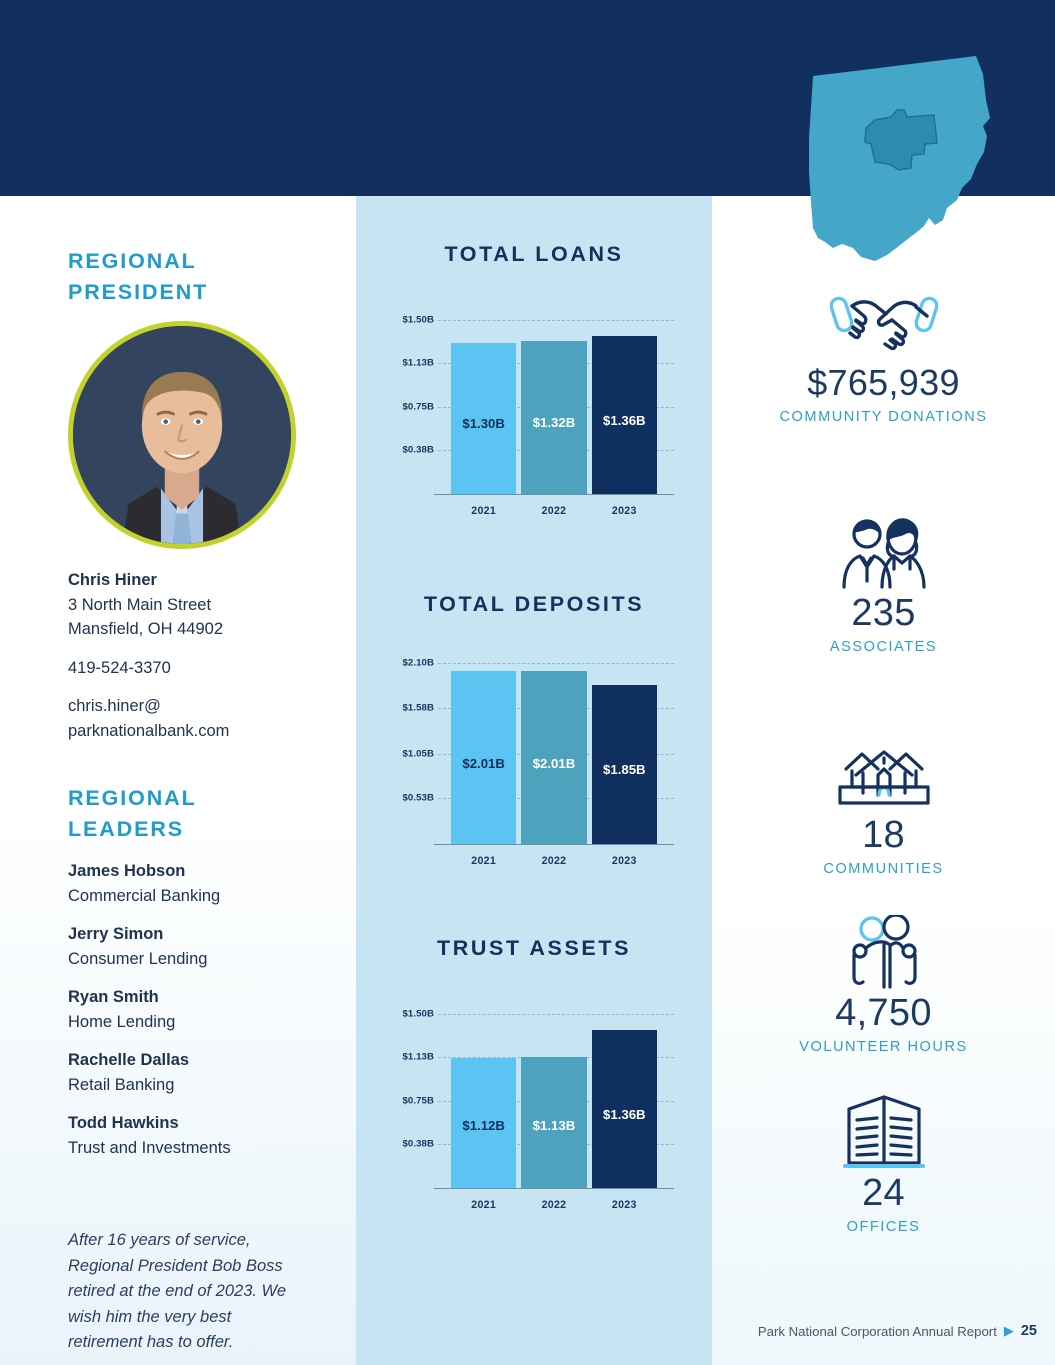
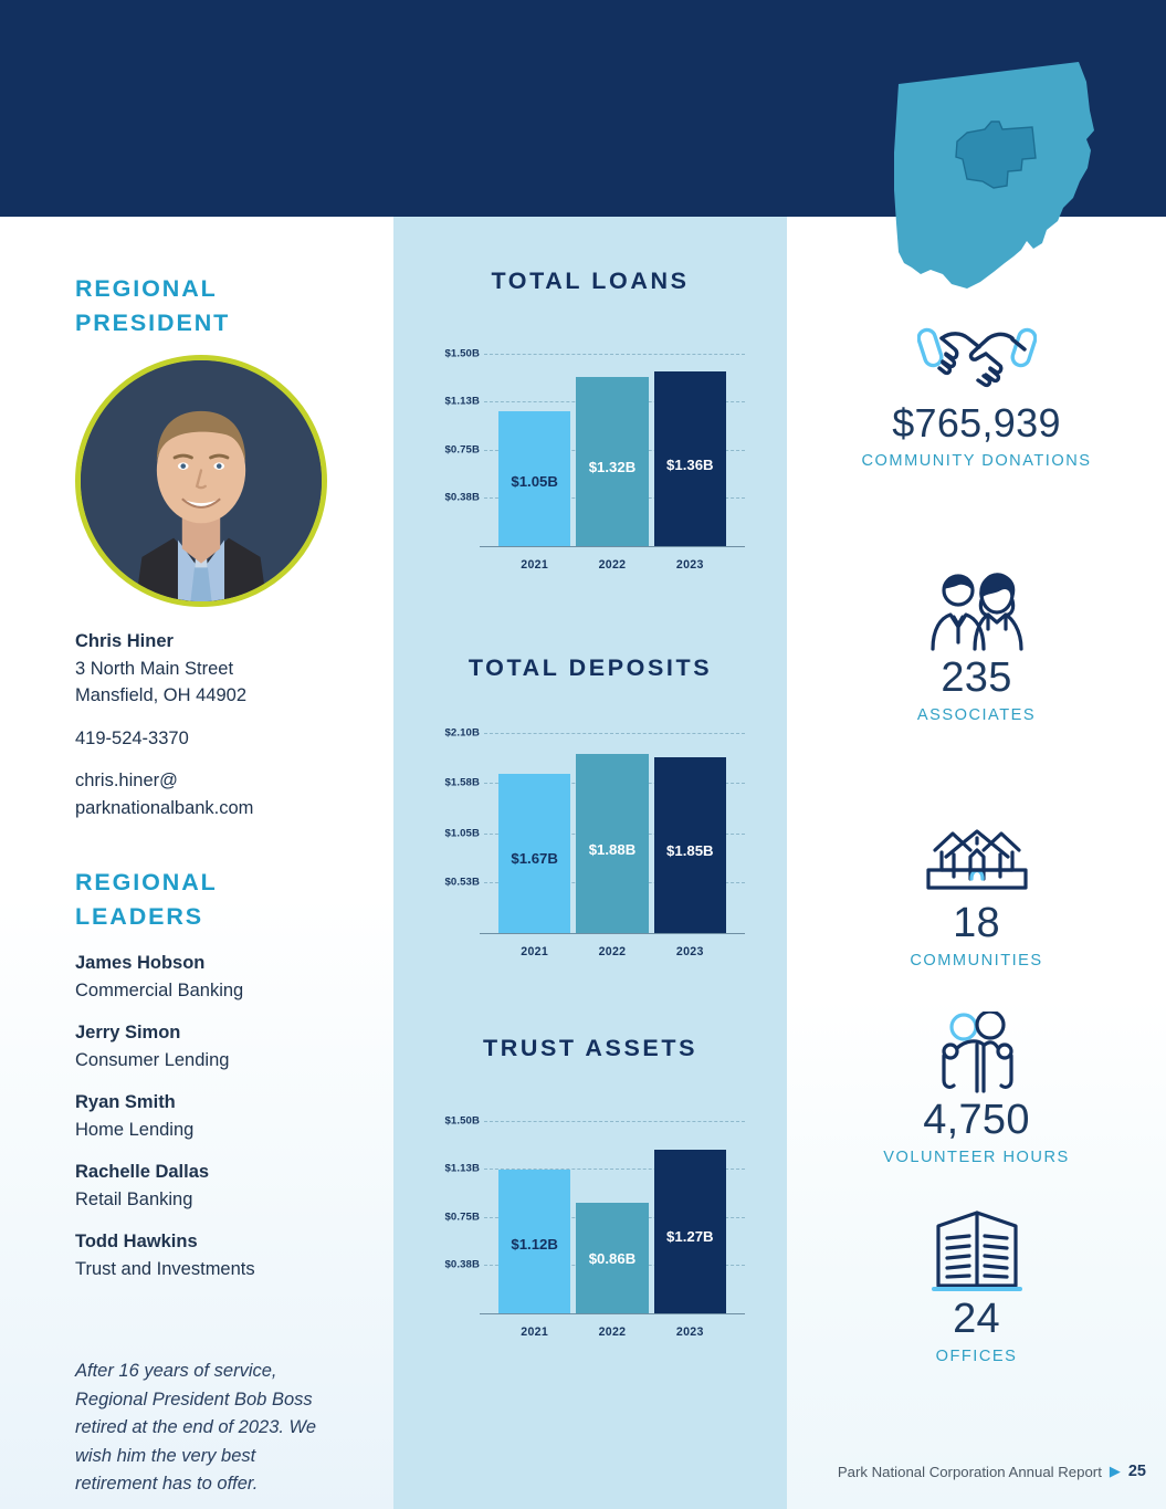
TOTAL LOANS/2021: $1.30B -> $1.05B
TOTAL DEPOSITS/2021: $2.01B -> $1.67B
TOTAL DEPOSITS/2022: $2.01B -> $1.88B
TRUST ASSETS/2022: $1.13B -> $0.86B
TRUST ASSETS/2023: $1.36B -> $1.27B
